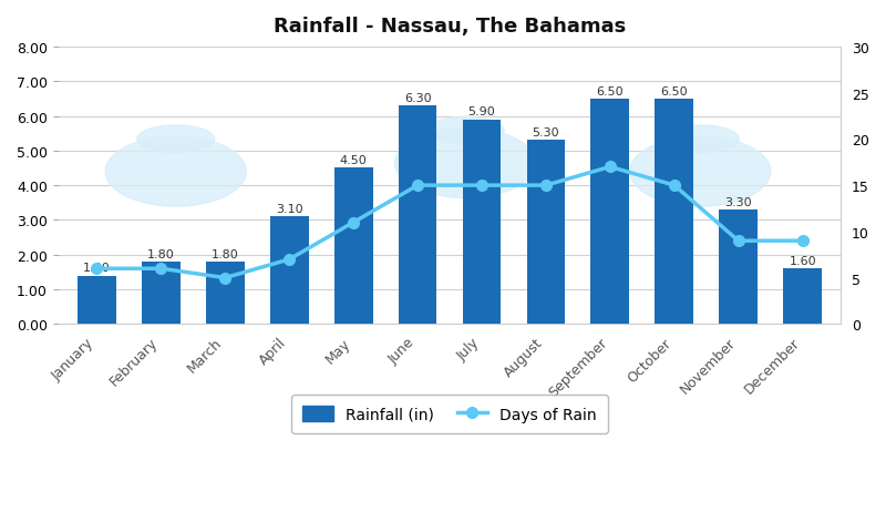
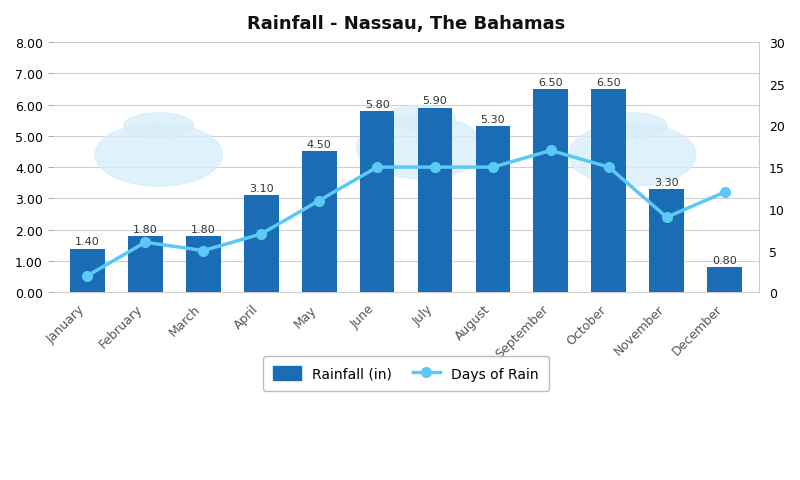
Days of Rain/January: 6 -> 2
Rainfall (in)/June: 6.30 -> 5.80
Rainfall (in)/December: 1.60 -> 0.80
Days of Rain/December: 9 -> 12
